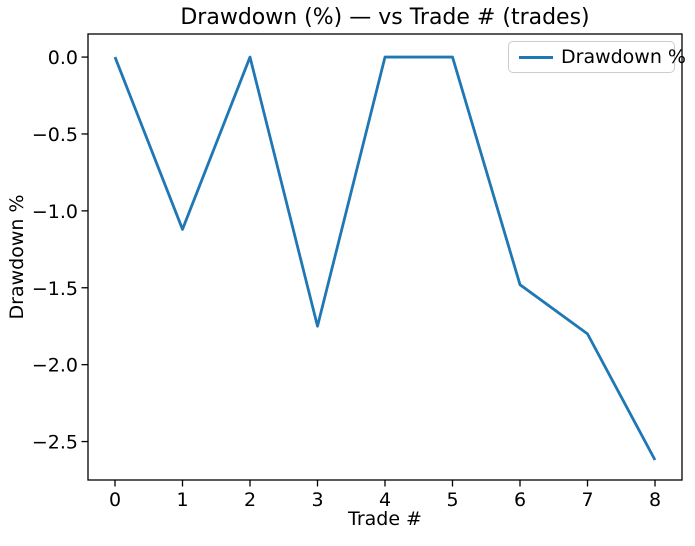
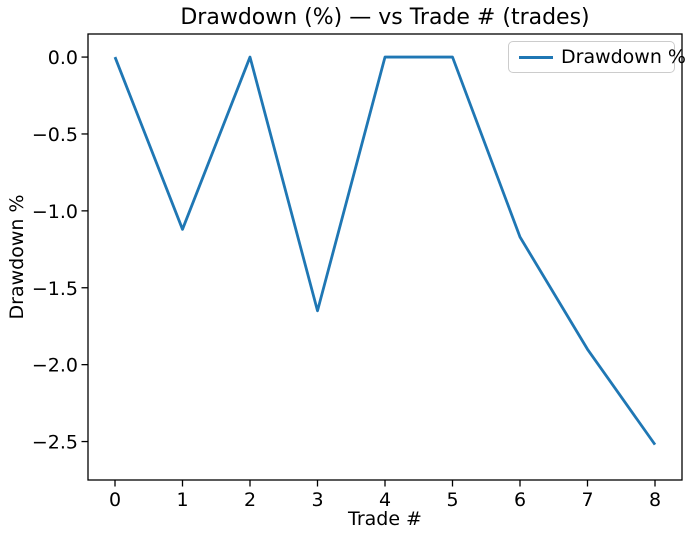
3: -1.75 -> -1.65
6: -1.48 -> -1.17
7: -1.80 -> -1.90
8: -2.62 -> -2.52
